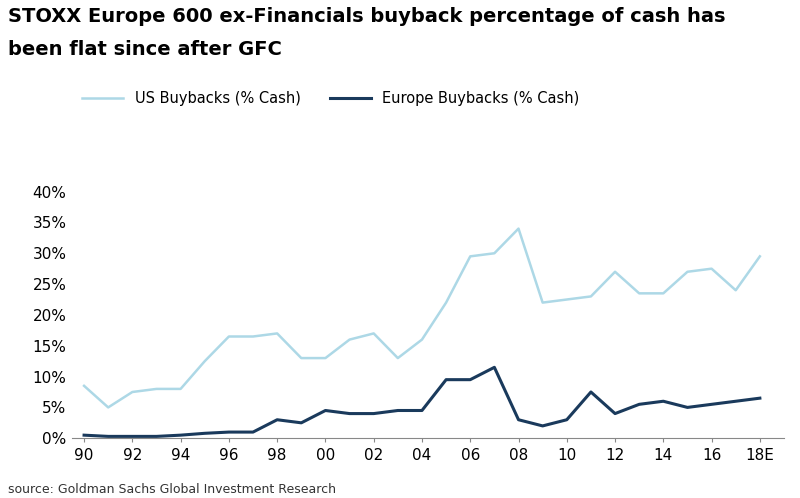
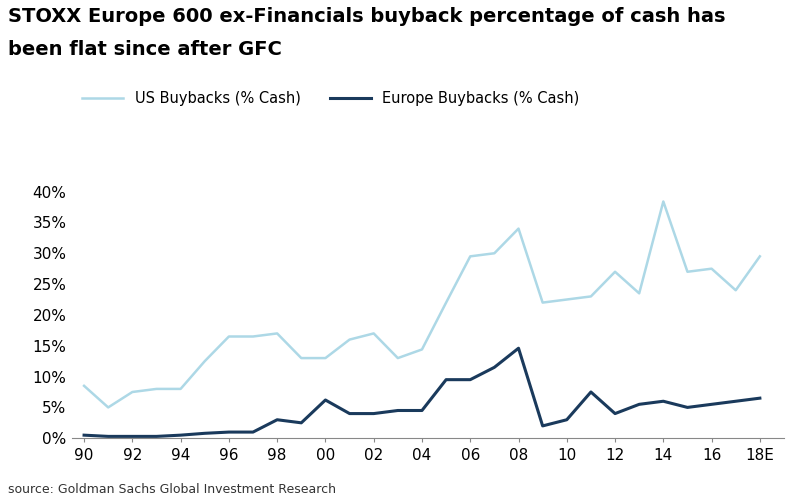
Europe Buybacks (% Cash)/00: 4.5% -> 6.2%
US Buybacks (% Cash)/04: 16.0% -> 14.4%
Europe Buybacks (% Cash)/08: 3.0% -> 14.6%
US Buybacks (% Cash)/14: 23.5% -> 38.4%
